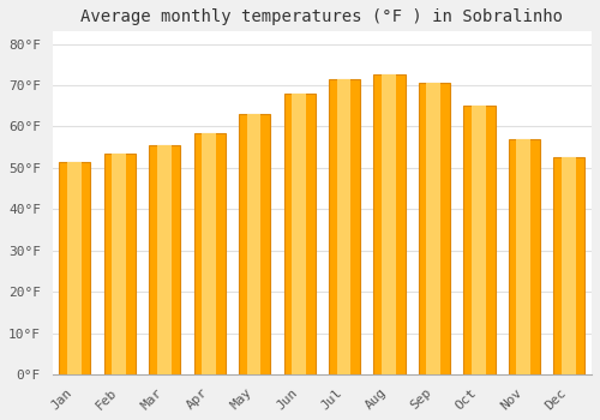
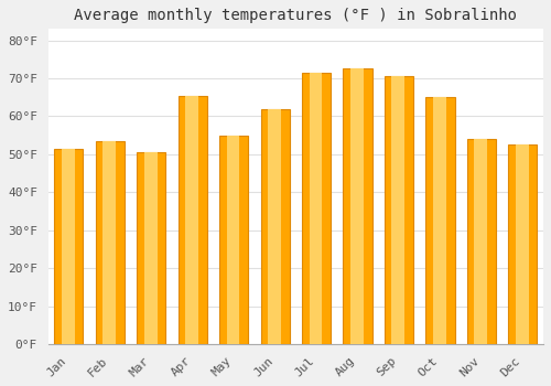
Mar: 55.5°F -> 50.5°F
Apr: 58.5°F -> 65.5°F
May: 63.0°F -> 55.0°F
Jun: 68.0°F -> 62.0°F
Nov: 57.0°F -> 54.0°F
